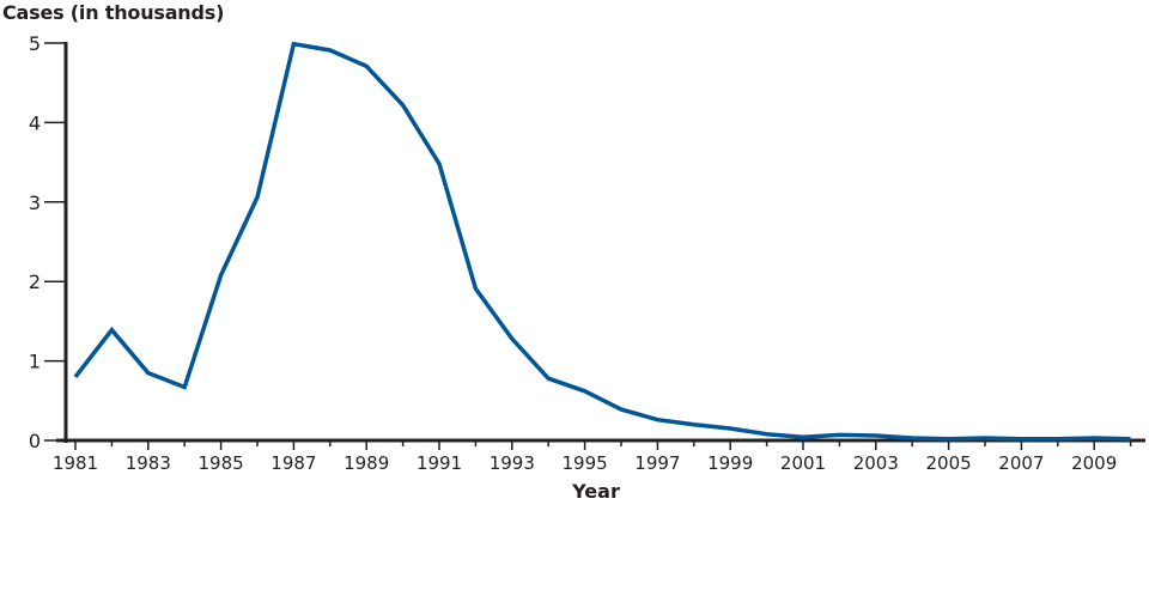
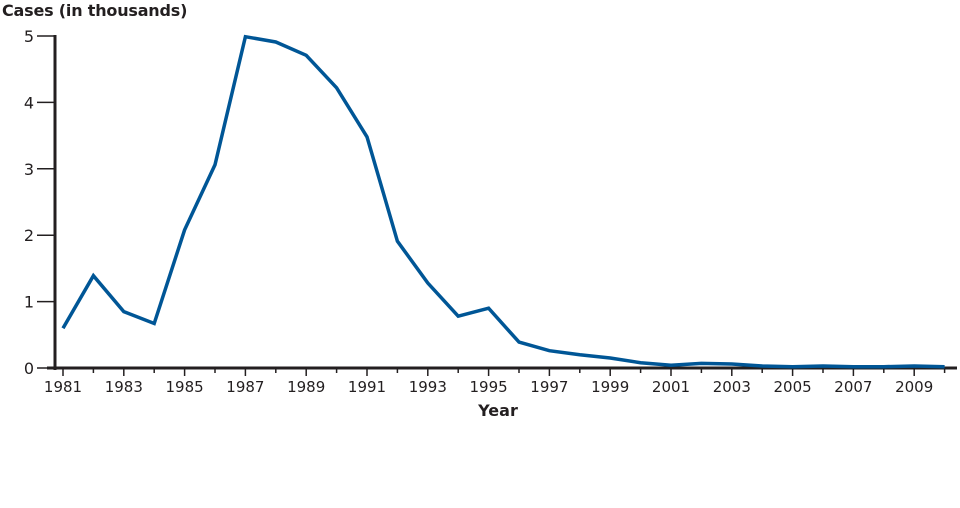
1981: 0.8 -> 0.6
1995: 0.6 -> 0.9
